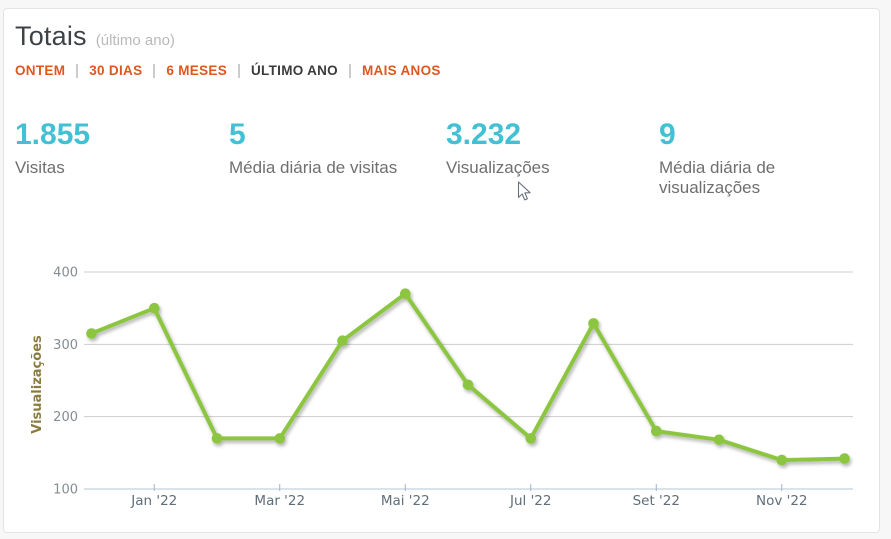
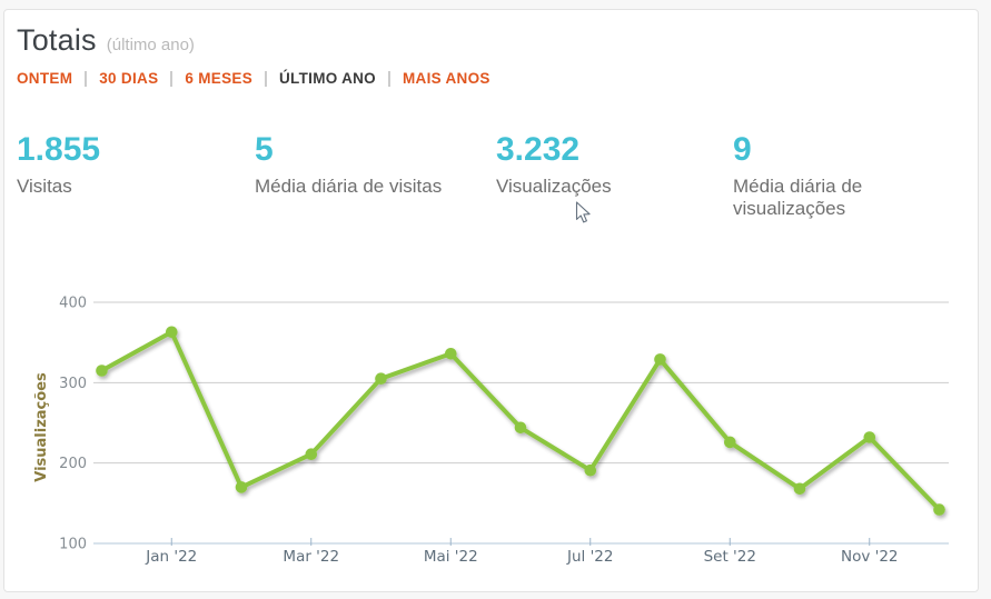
Jan '22: 350 -> 360
Mar '22: 170 -> 210
Mai '22: 370 -> 340
Jul '22: 170 -> 190
Set '22: 180 -> 230
Nov '22: 140 -> 230
